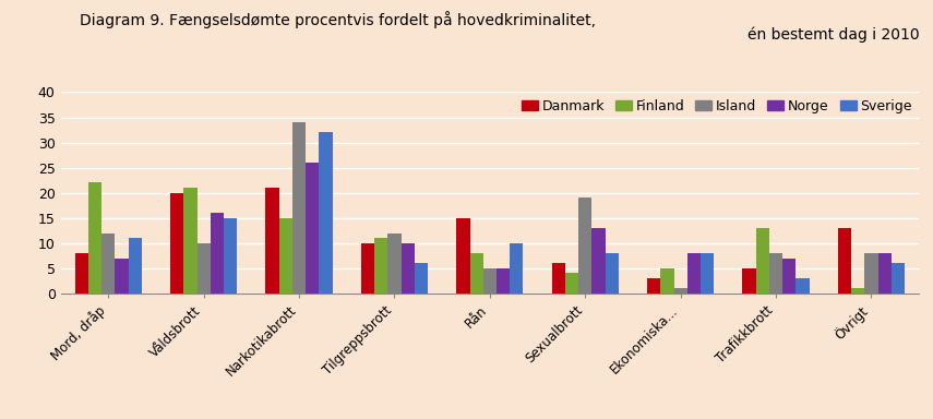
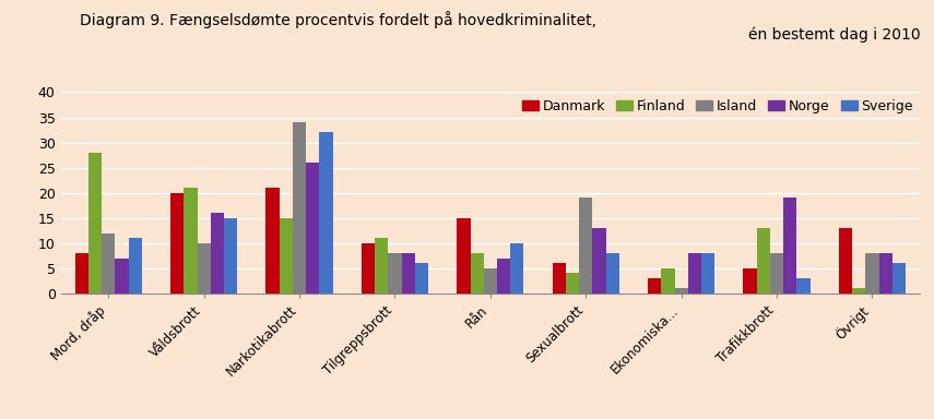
Finland/Mord, dråp: 22 -> 28
Island/Tilgreppsbrott: 12 -> 8
Norge/Tilgreppsbrott: 10 -> 8
Norge/Rån: 5 -> 7
Norge/Trafikkbrott: 7 -> 19
